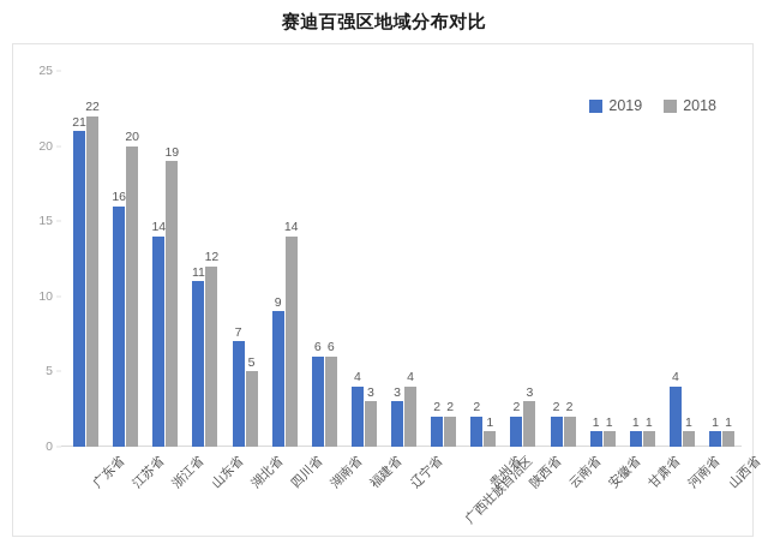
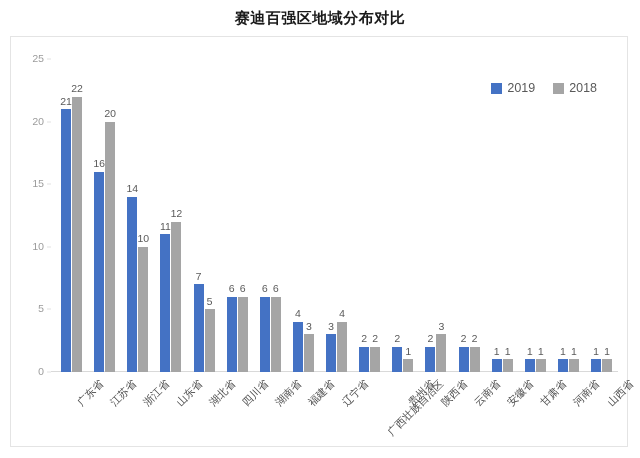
2018/浙江省: 19 -> 10
2019/四川省: 9 -> 6
2018/四川省: 14 -> 6
2019/河南省: 4 -> 1
